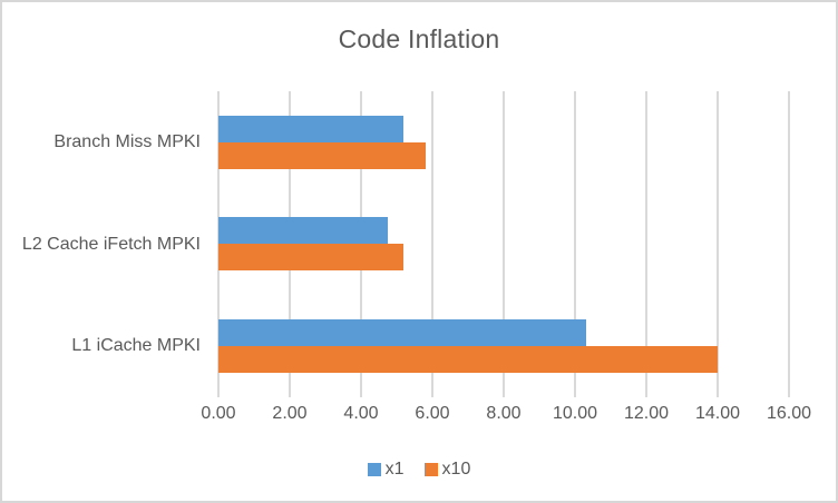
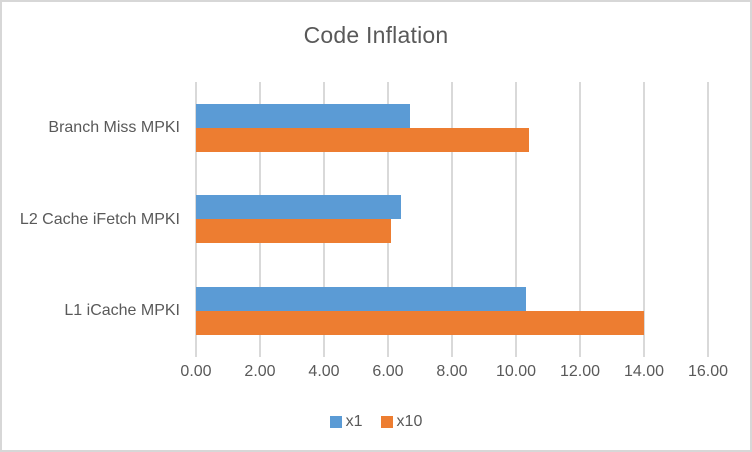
x1/Branch Miss MPKI: 5.2 -> 6.7
x10/Branch Miss MPKI: 5.8 -> 10.4
x1/L2 Cache iFetch MPKI: 4.8 -> 6.4
x10/L2 Cache iFetch MPKI: 5.2 -> 6.1
